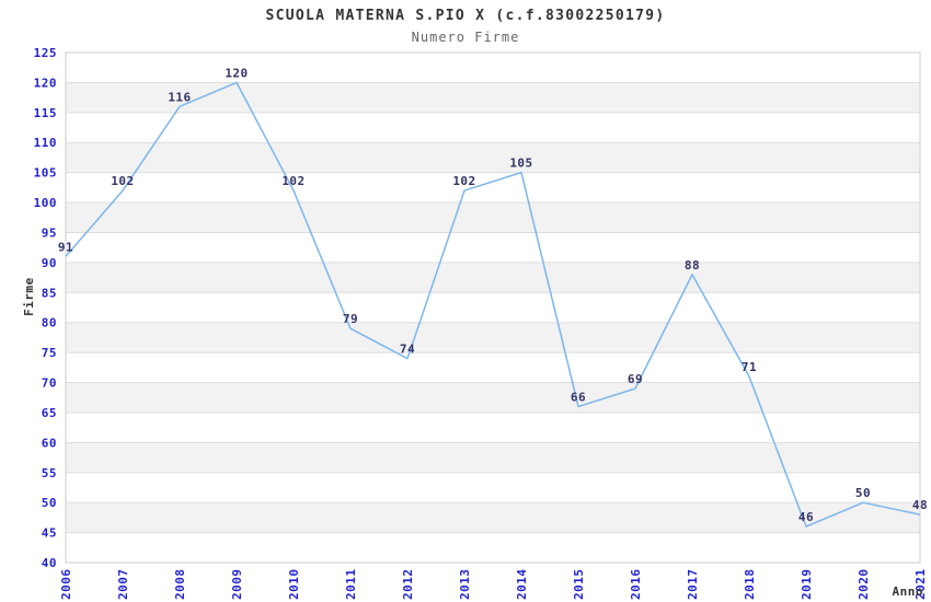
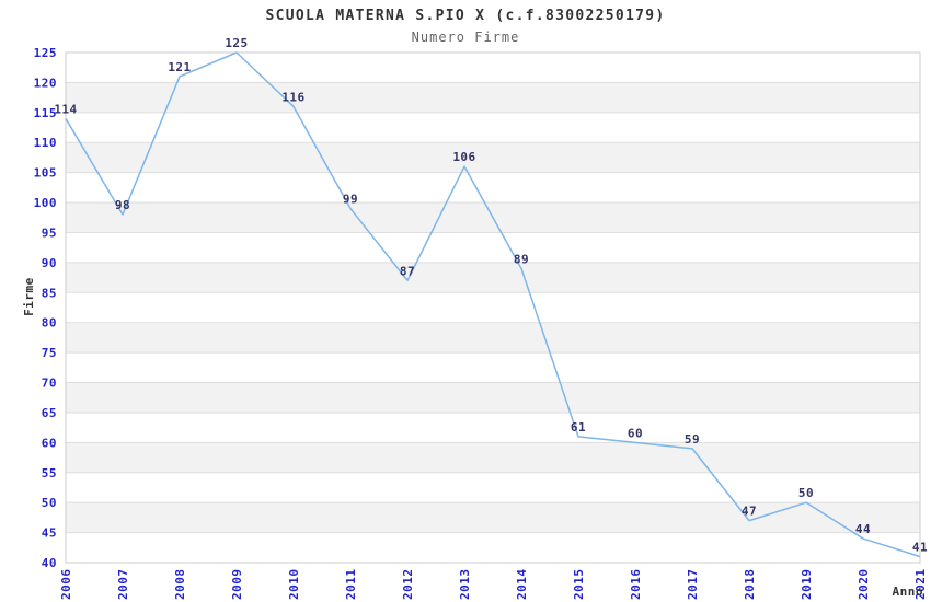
2006: 91 -> 114
2007: 102 -> 98
2008: 116 -> 121
2009: 120 -> 125
2010: 102 -> 116
2011: 79 -> 99
2012: 74 -> 87
2013: 102 -> 106
2014: 105 -> 89
2015: 66 -> 61
2016: 69 -> 60
2017: 88 -> 59
2018: 71 -> 47
2019: 46 -> 50
2020: 50 -> 44
2021: 48 -> 41
